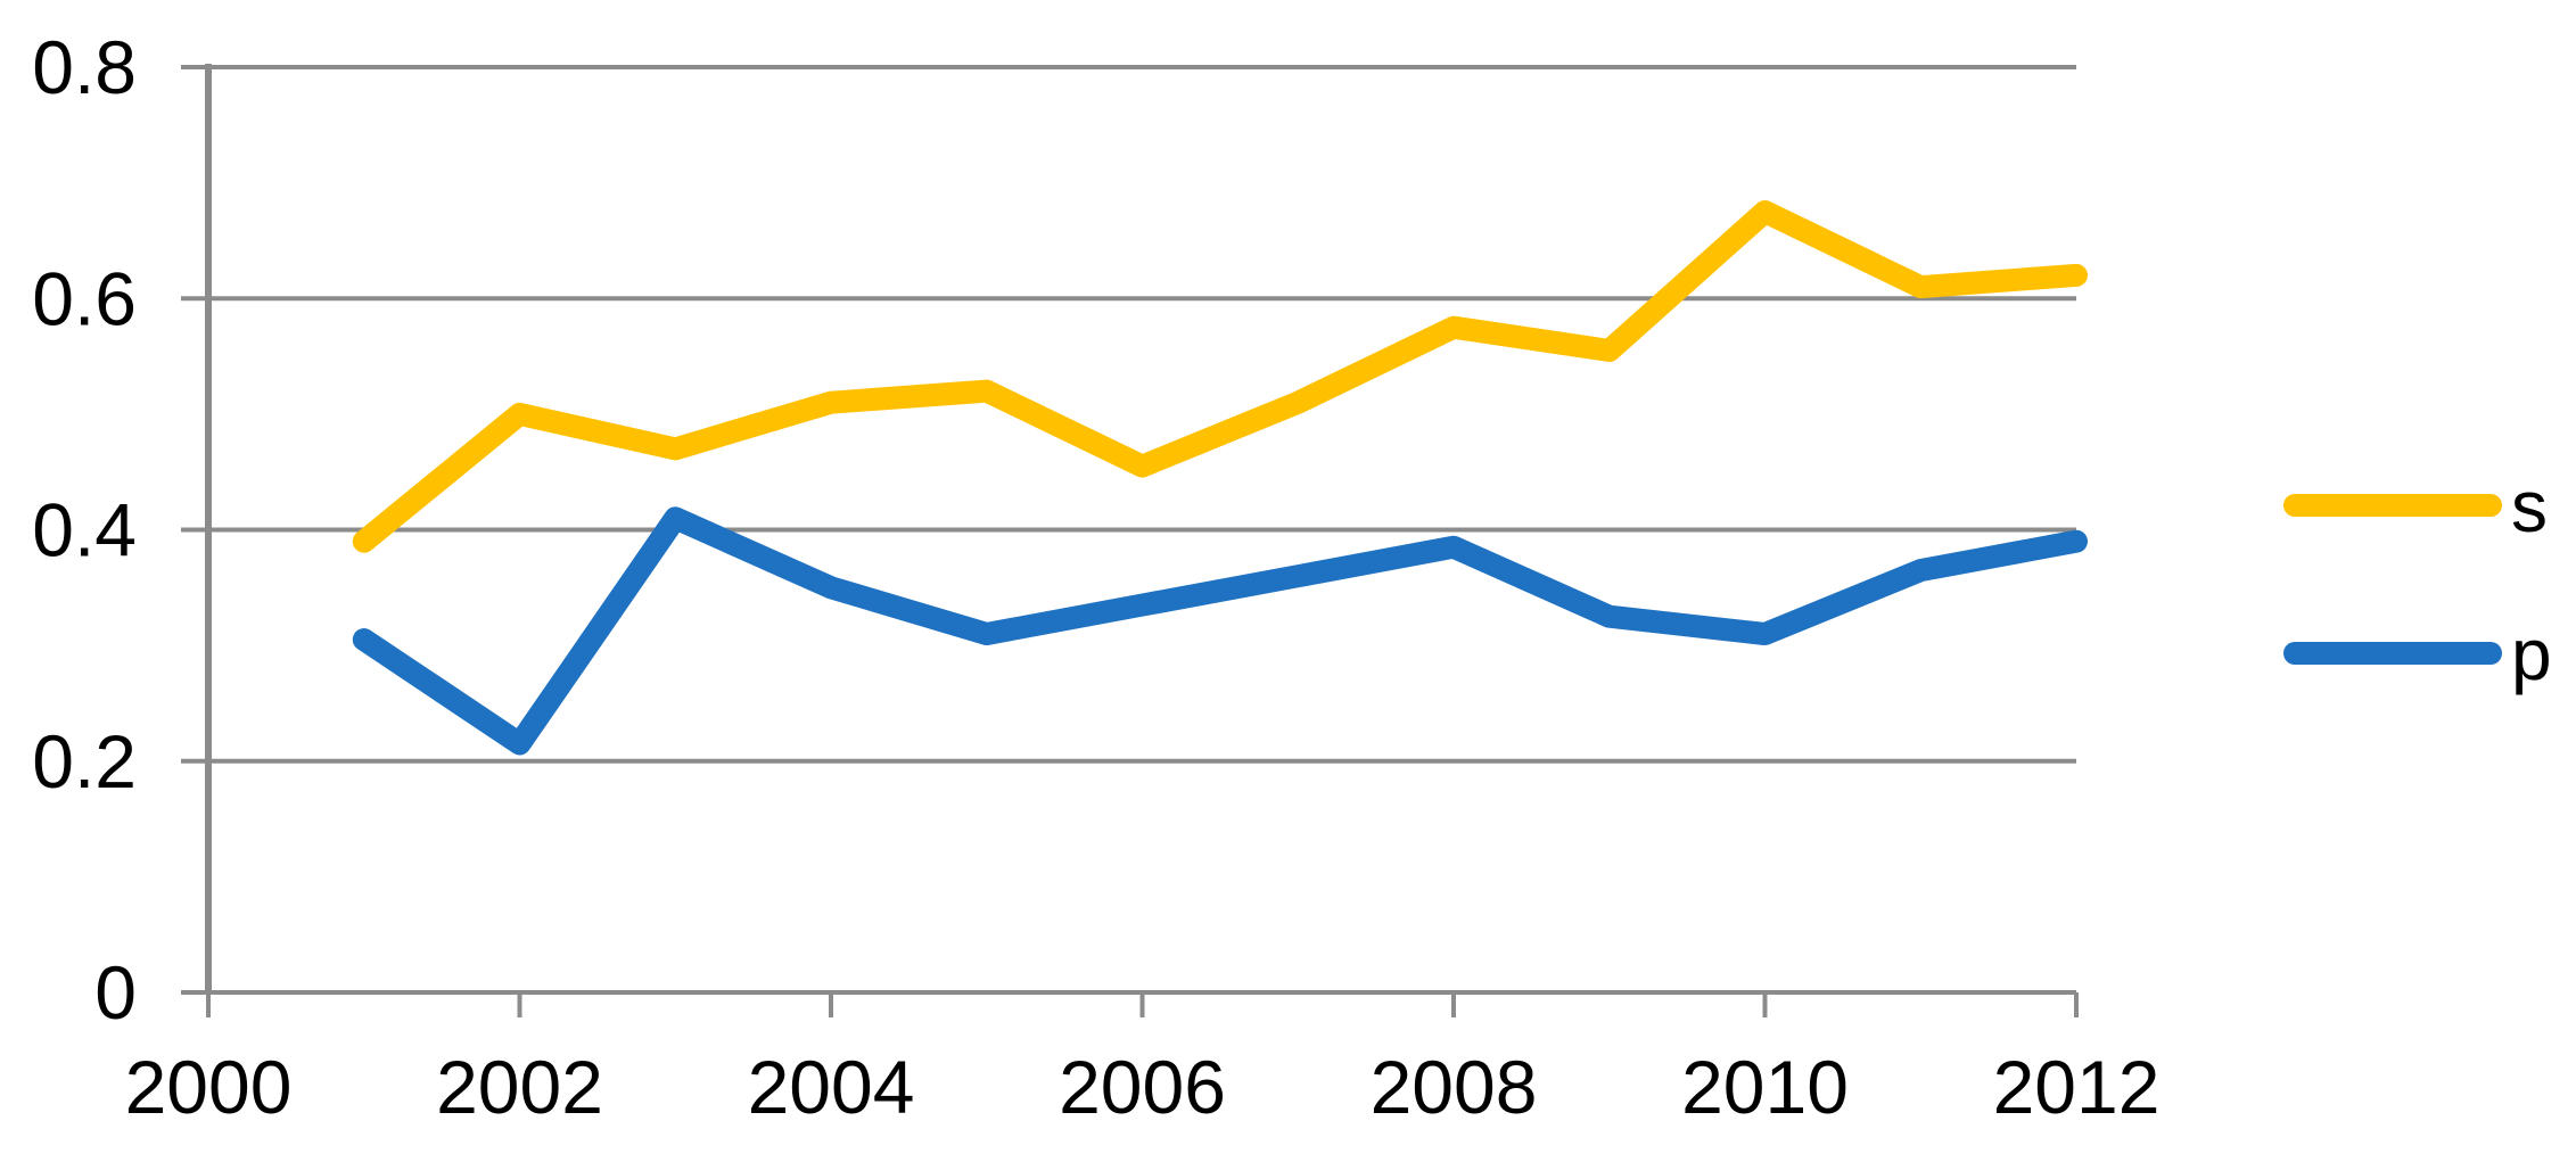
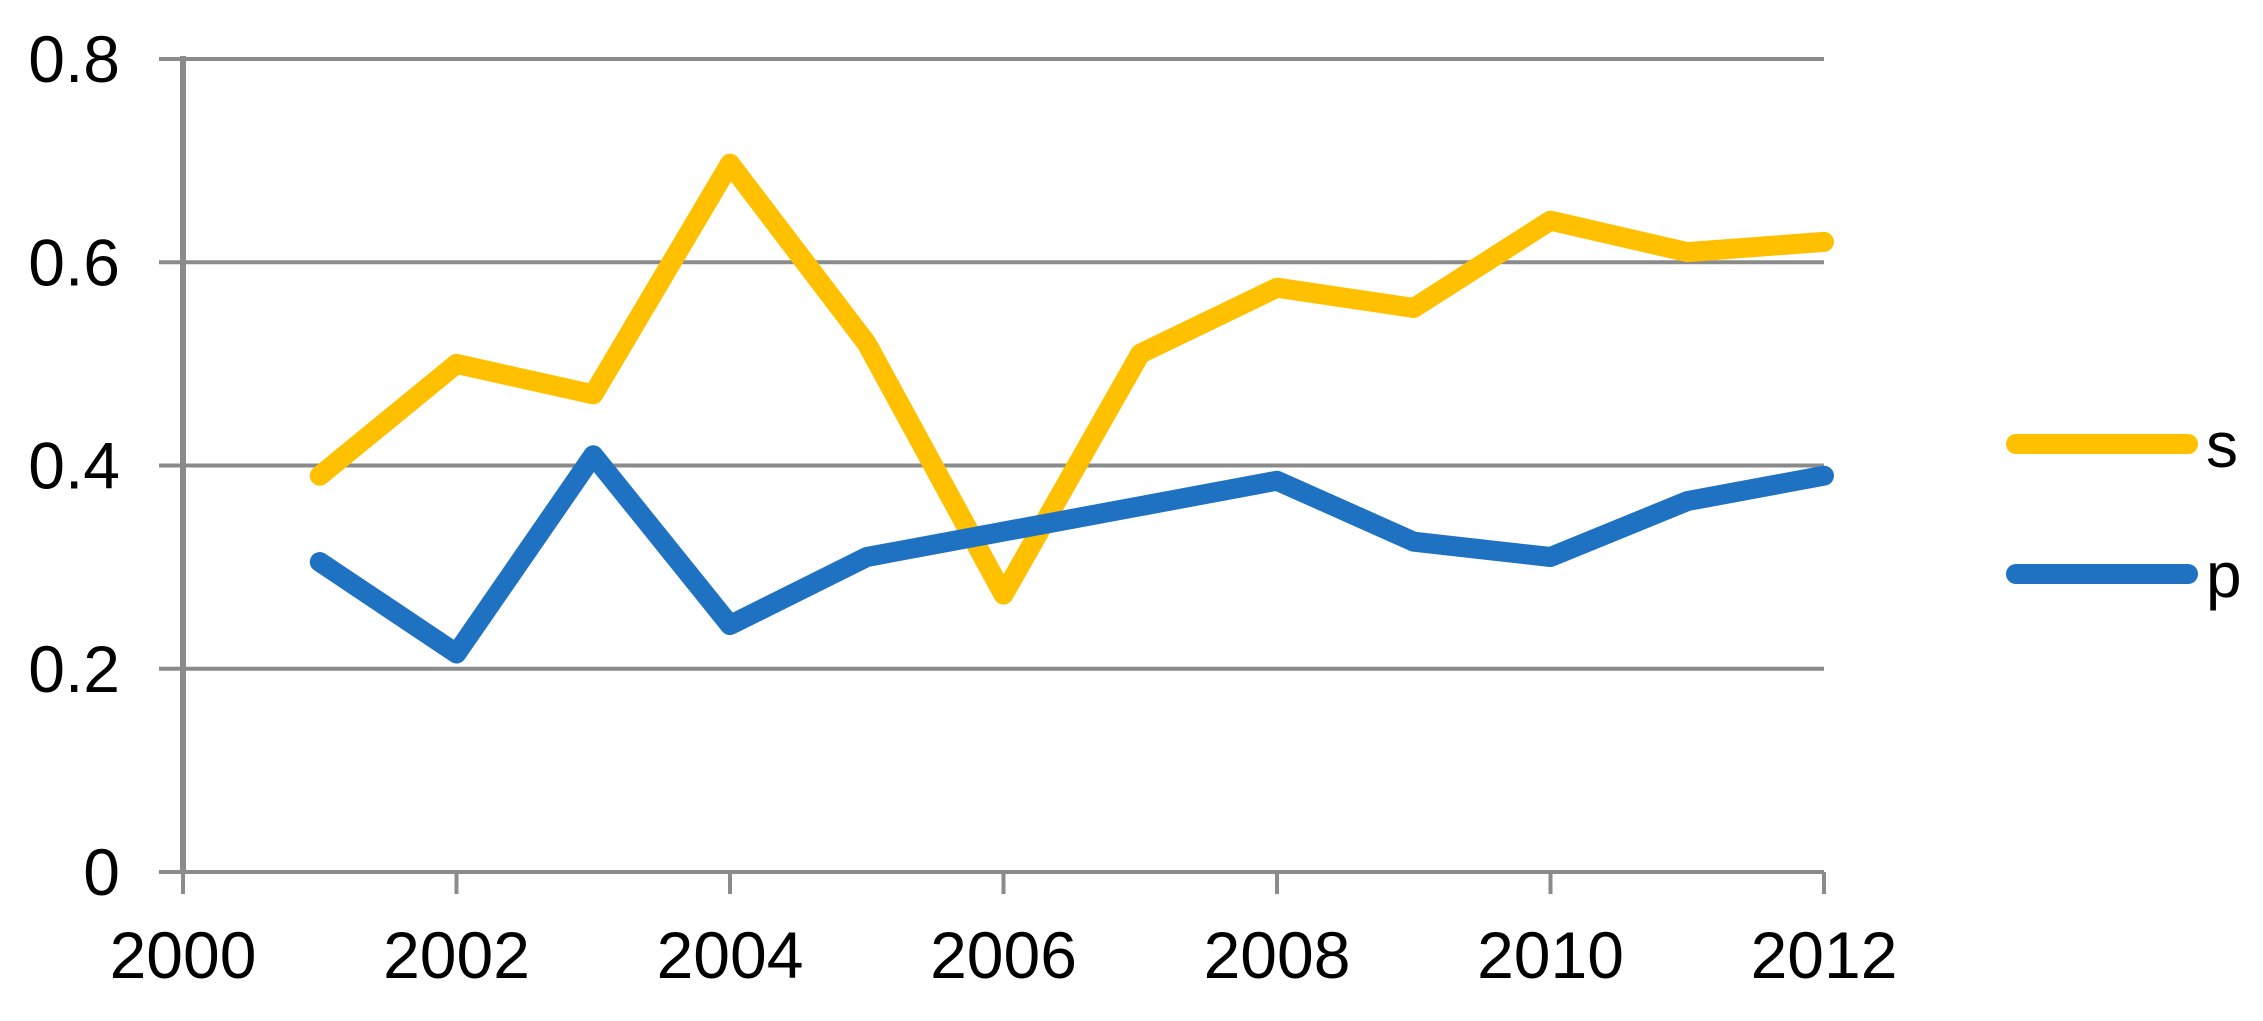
s/2004: 0.510 -> 0.697
p/2004: 0.350 -> 0.243
s/2006: 0.455 -> 0.273
s/2010: 0.675 -> 0.641
